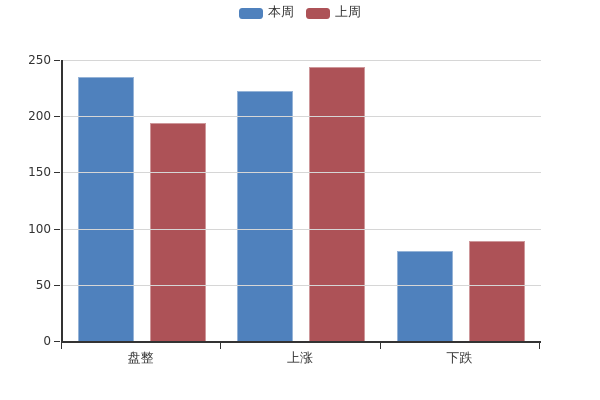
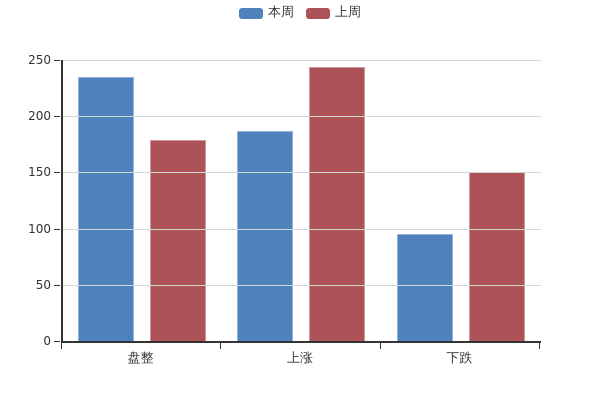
上周/盘整: 194 -> 179
本周/上涨: 222 -> 187
本周/下跌: 80 -> 95
上周/下跌: 89 -> 150
